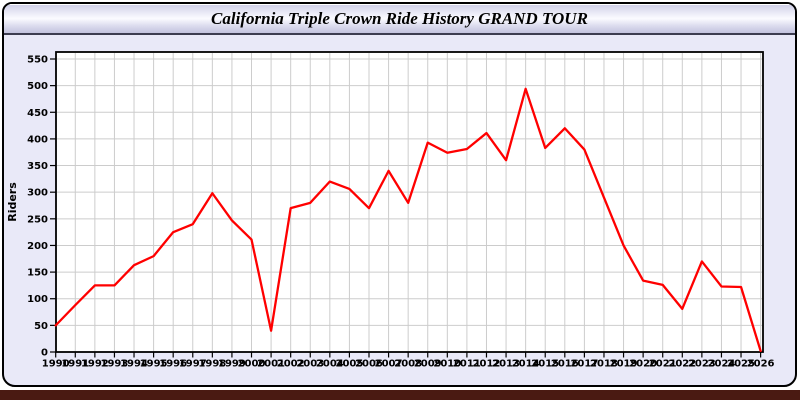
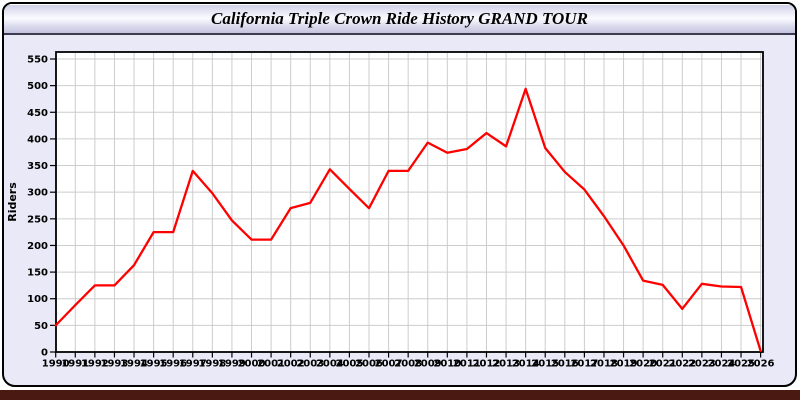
1995: 180 -> 220
1997: 240 -> 340
2001: 40 -> 210
2004: 320 -> 340
2008: 280 -> 340
2013: 360 -> 390
2016: 420 -> 340
2017: 380 -> 300
2018: 290 -> 260
2023: 170 -> 130
